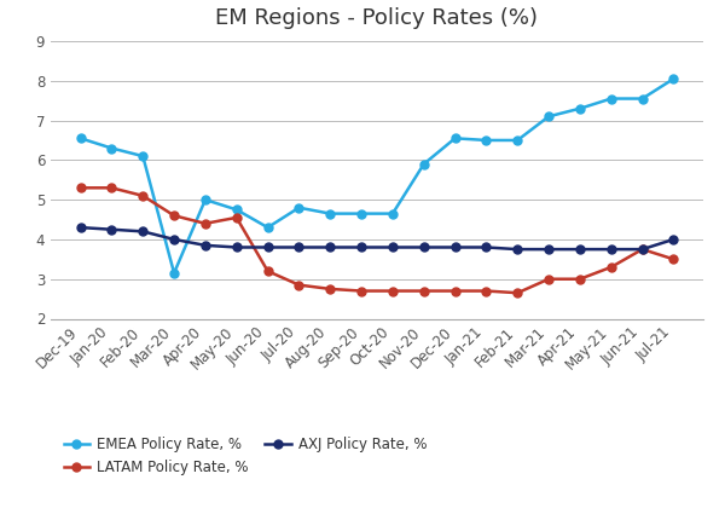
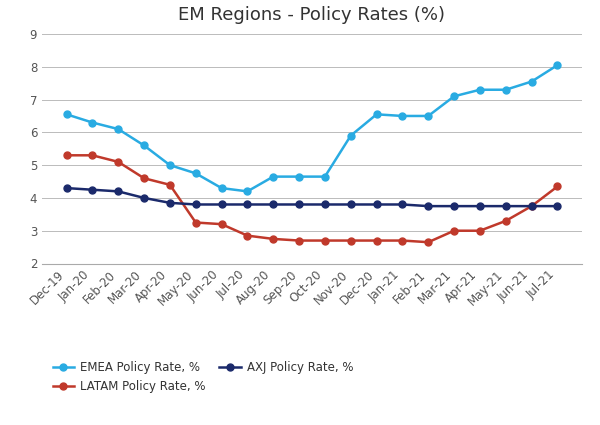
EMEA Policy Rate, %/Mar-20: 3.15 -> 5.60
LATAM Policy Rate, %/May-20: 4.55 -> 3.25
EMEA Policy Rate, %/Jul-20: 4.80 -> 4.20
EMEA Policy Rate, %/May-21: 7.55 -> 7.30
LATAM Policy Rate, %/Jul-21: 3.50 -> 4.35
AXJ Policy Rate, %/Jul-21: 4.00 -> 3.75
